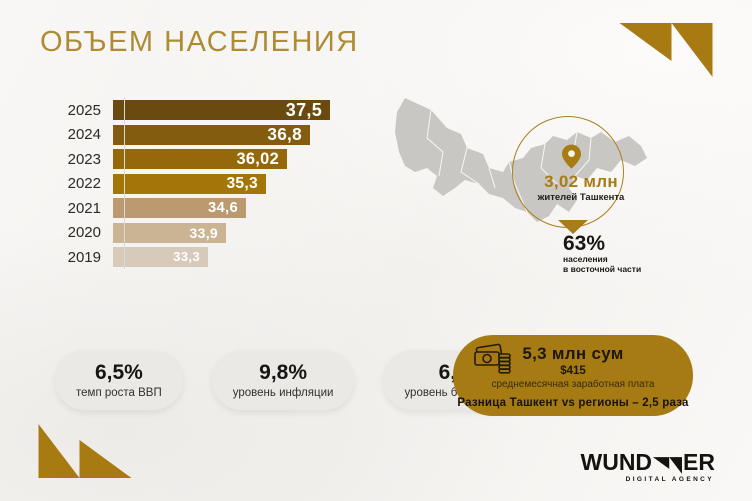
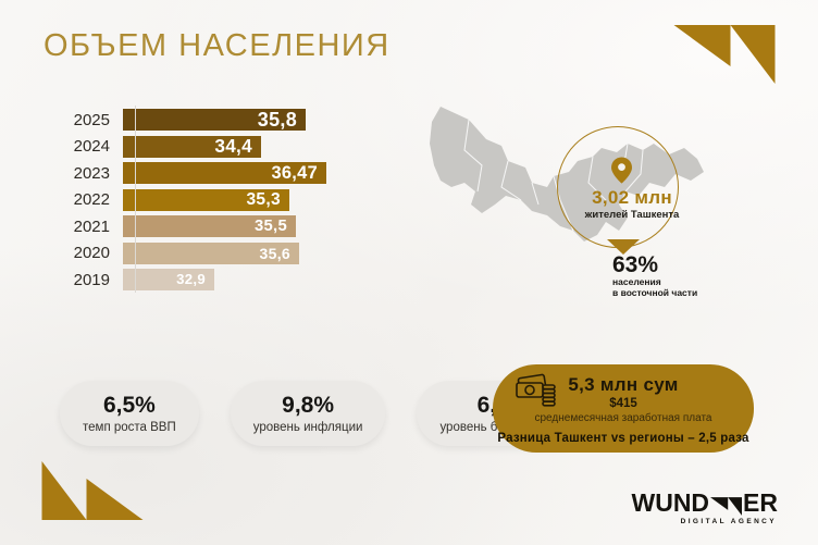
2025: 37,5 -> 35,8
2024: 36,8 -> 34,4
2023: 36,02 -> 36,47
2021: 34,6 -> 35,5
2020: 33,9 -> 35,6
2019: 33,3 -> 32,9
